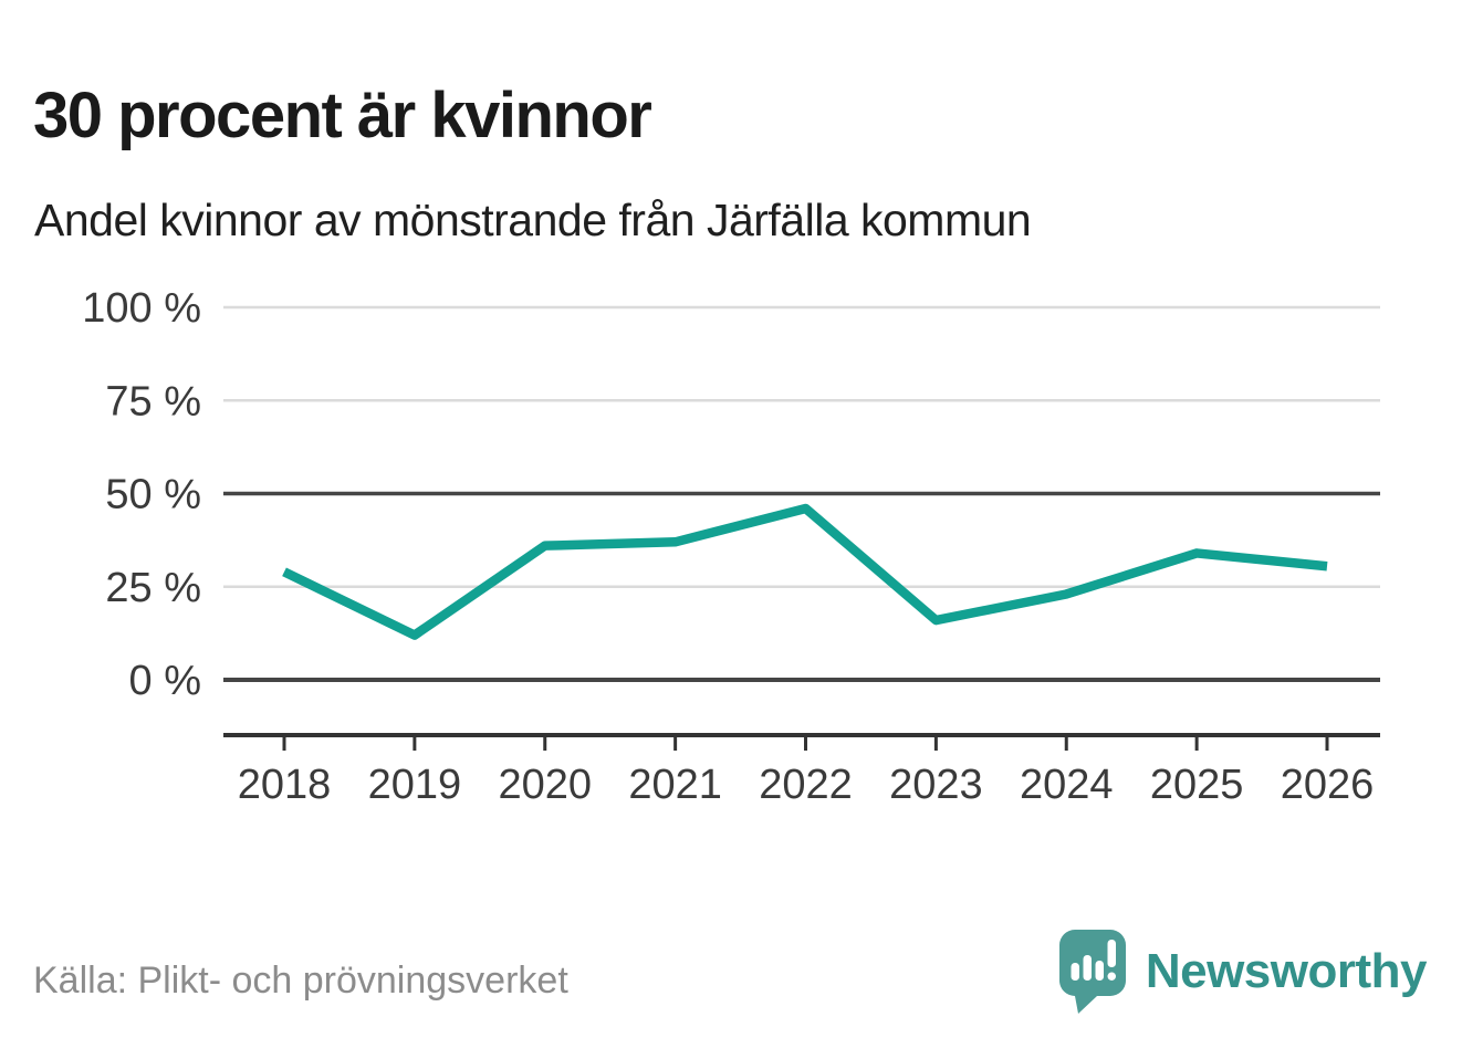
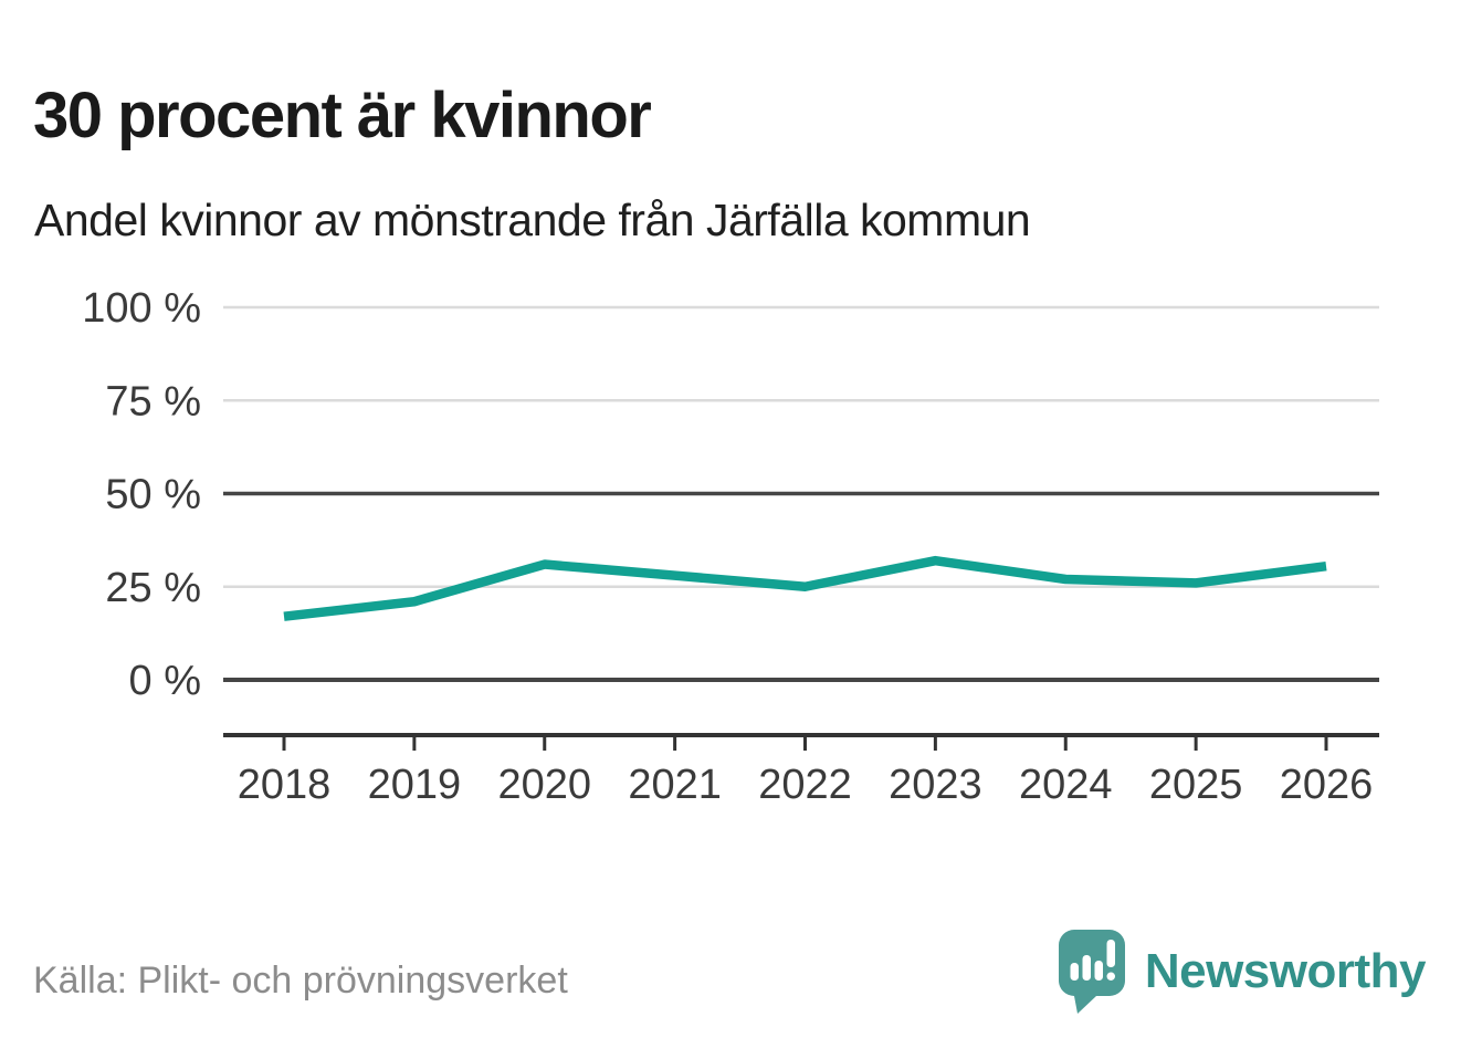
2018: 29% -> 17%
2019: 12% -> 21%
2020: 36% -> 31%
2021: 37% -> 28%
2022: 46% -> 25%
2023: 16% -> 32%
2024: 23% -> 27%
2025: 34% -> 26%
